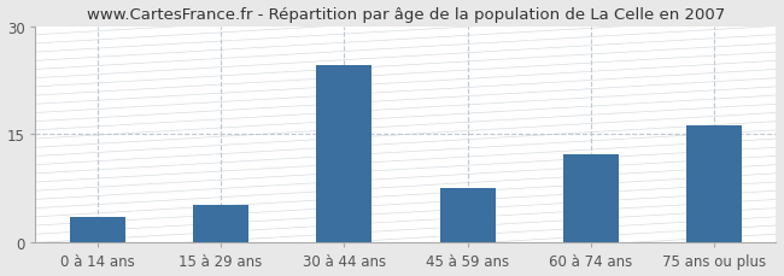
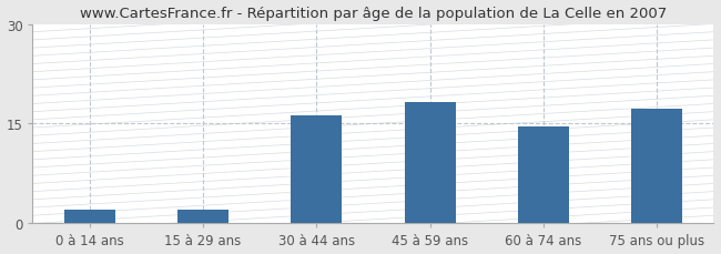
0 à 14 ans: 3.6 -> 2.0
15 à 29 ans: 5.2 -> 2.1
30 à 44 ans: 24.6 -> 16.2
45 à 59 ans: 7.6 -> 18.2
60 à 74 ans: 12.2 -> 14.6
75 ans ou plus: 16.2 -> 17.3
